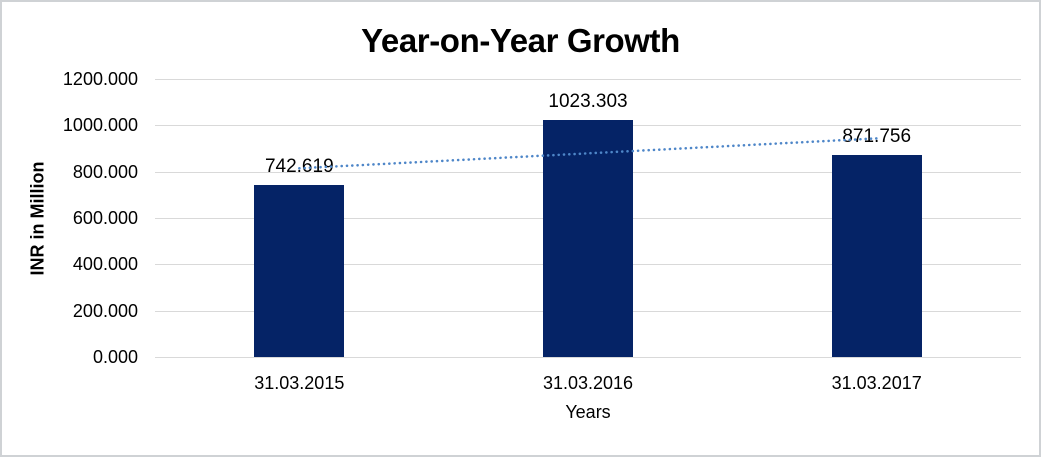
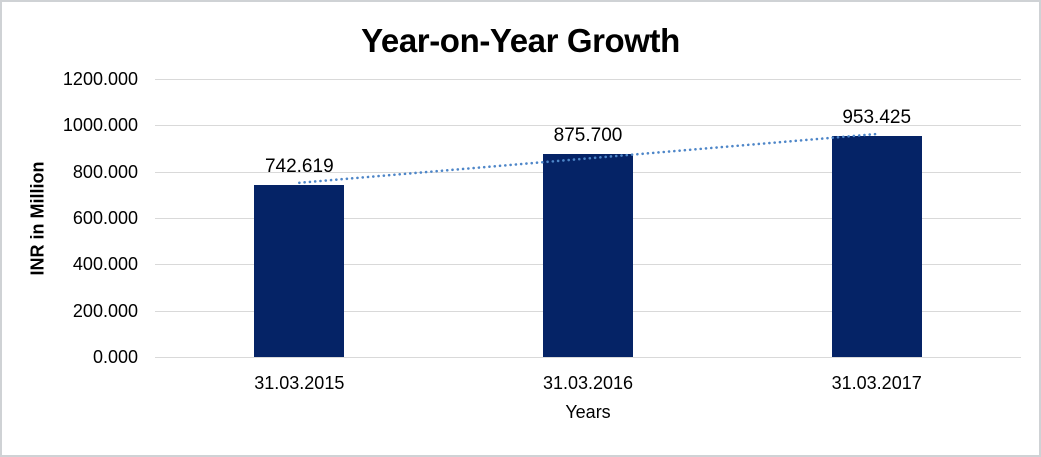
31.03.2016: 1023.303 -> 875.700
31.03.2017: 871.756 -> 953.425
